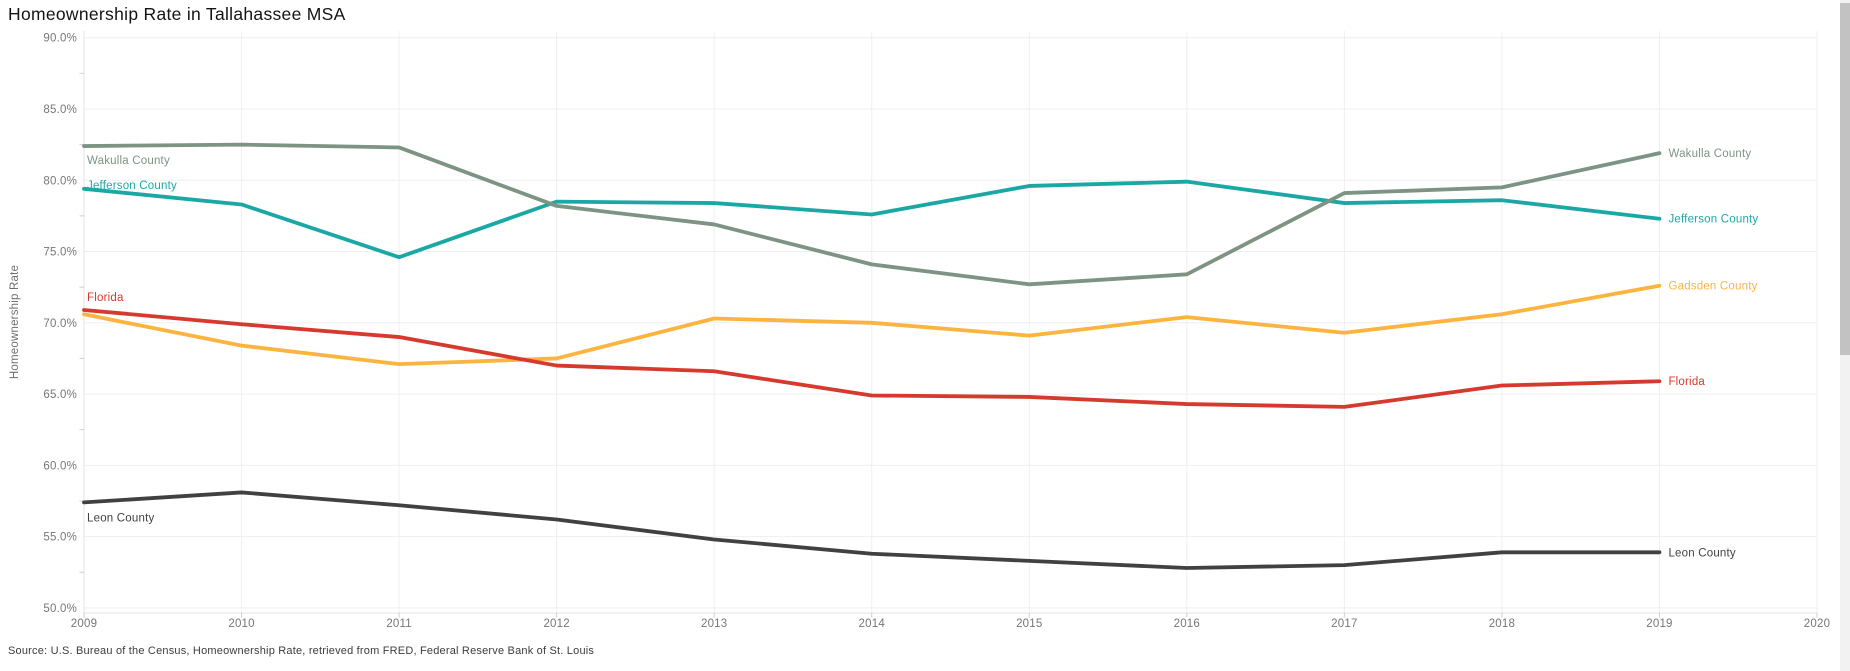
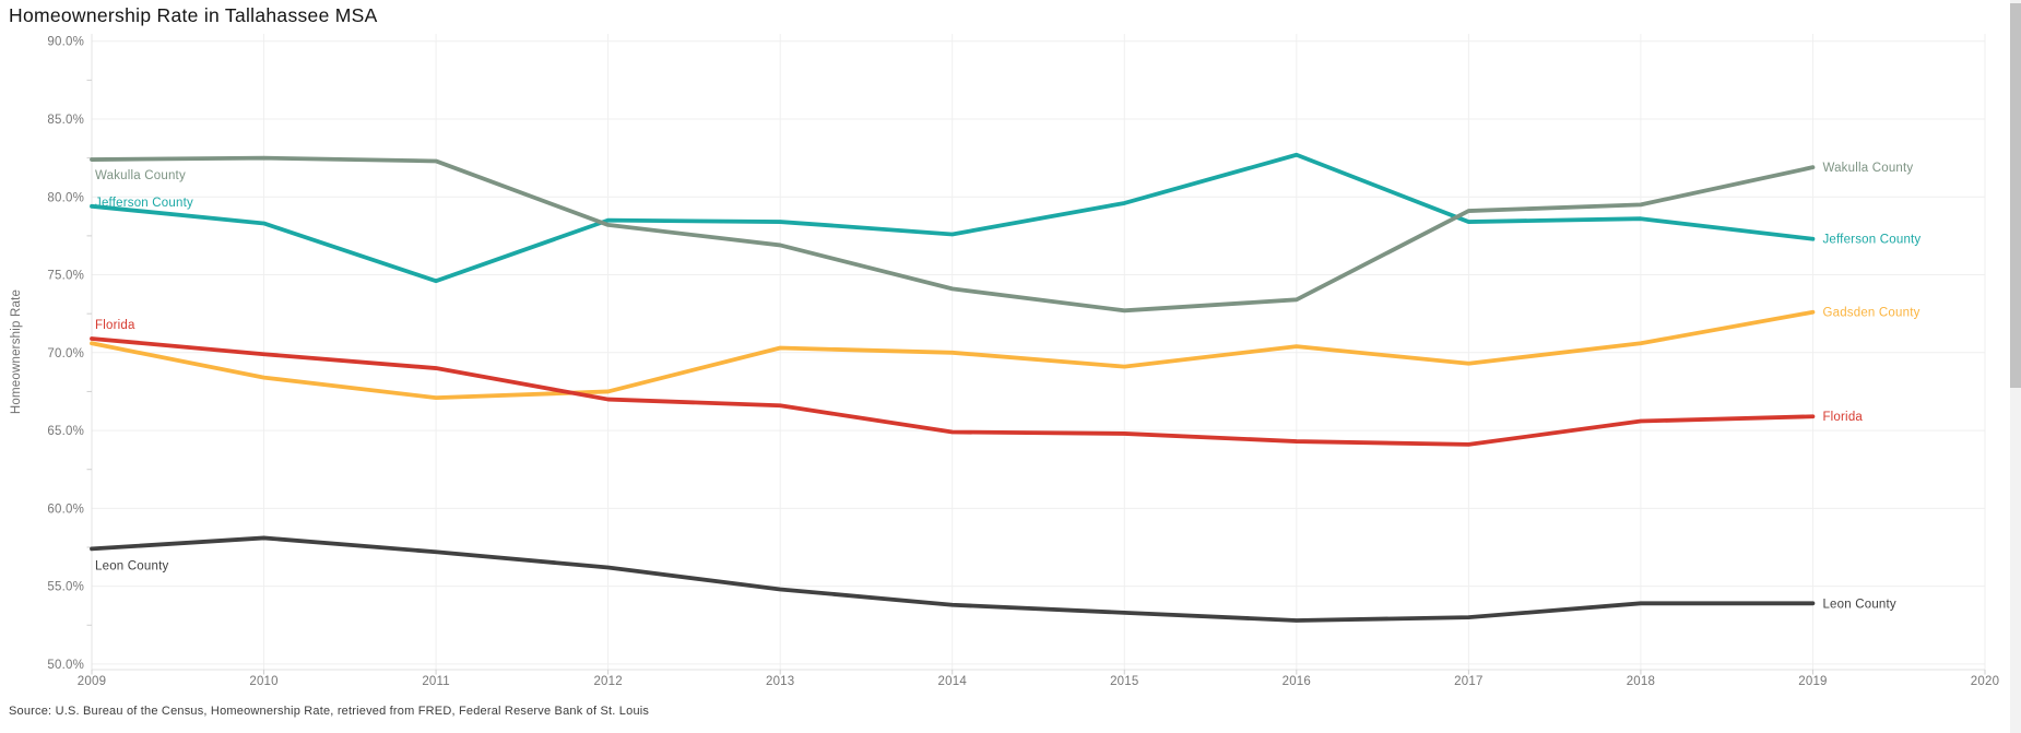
Jefferson County/2016: 79.9% -> 82.7%
